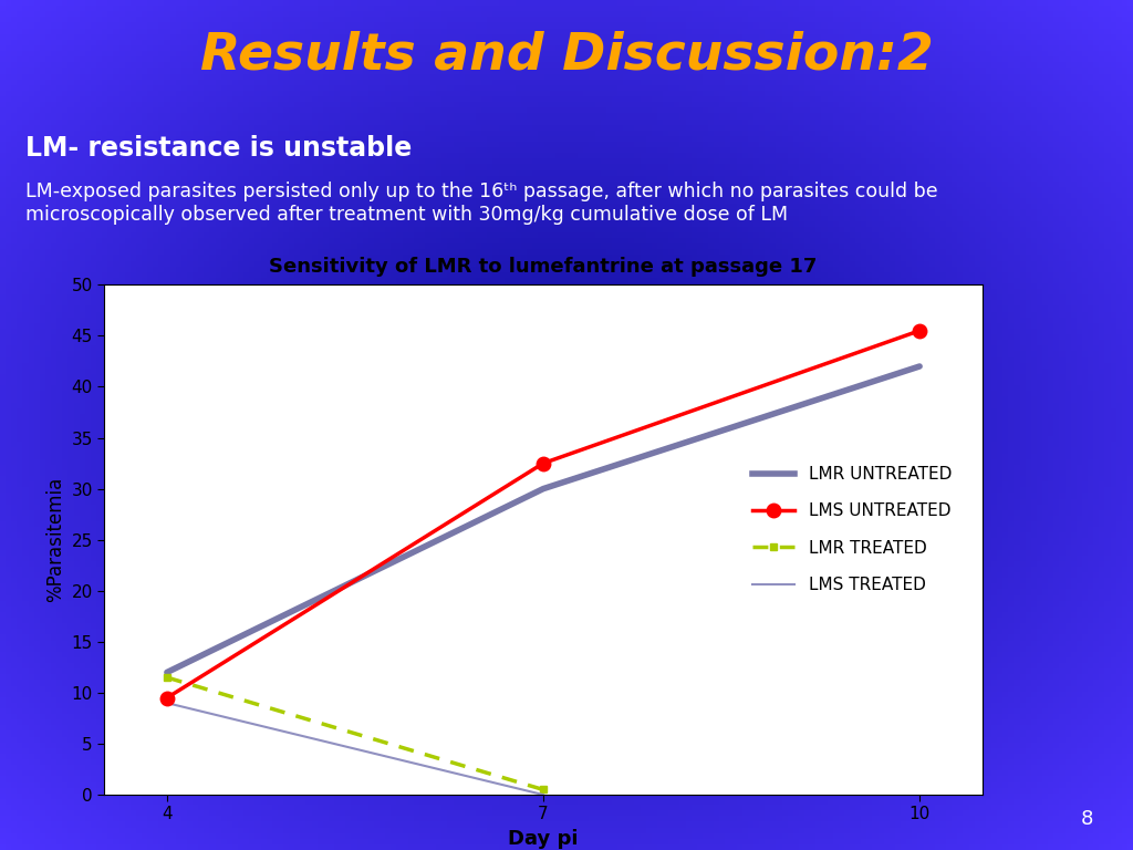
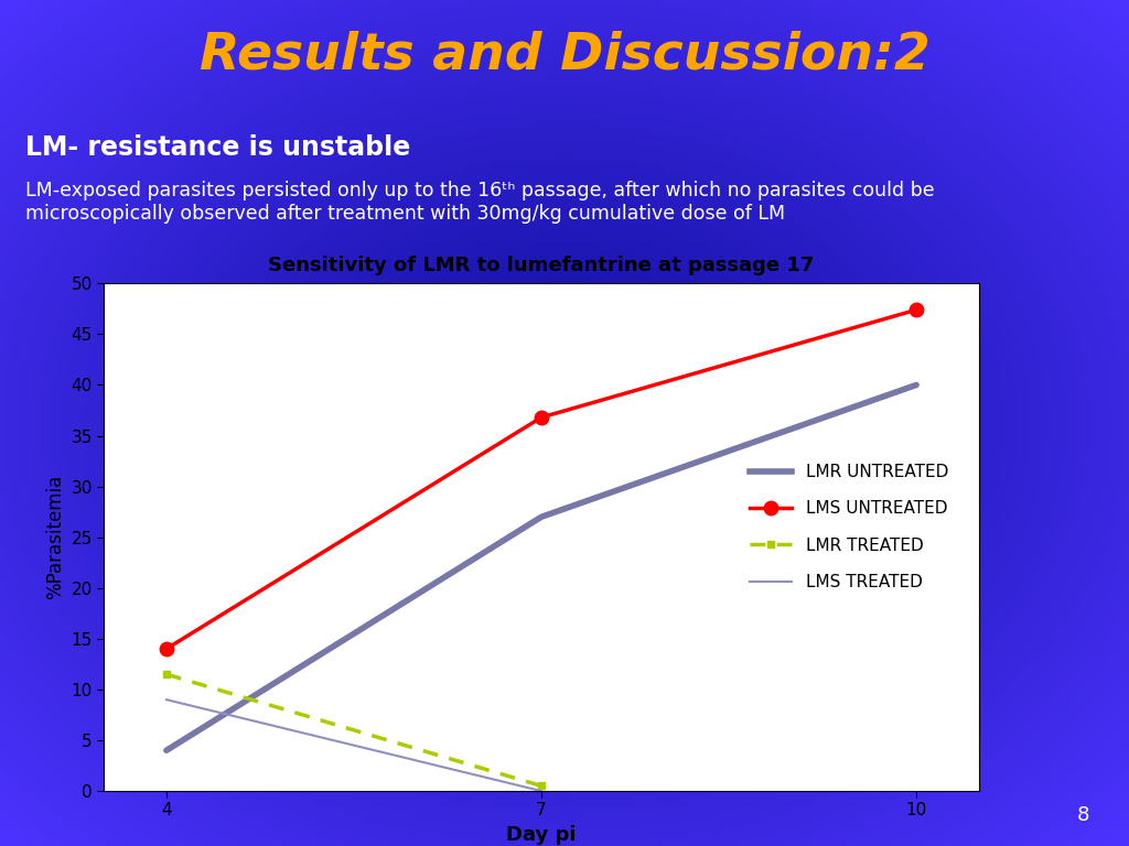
LMR UNTREATED/4: 12 -> 4
LMS UNTREATED/4: 9.5 -> 14.0
LMR UNTREATED/7: 30 -> 27
LMS UNTREATED/7: 32.5 -> 36.8
LMR UNTREATED/10: 42 -> 40
LMS UNTREATED/10: 45.5 -> 47.4
